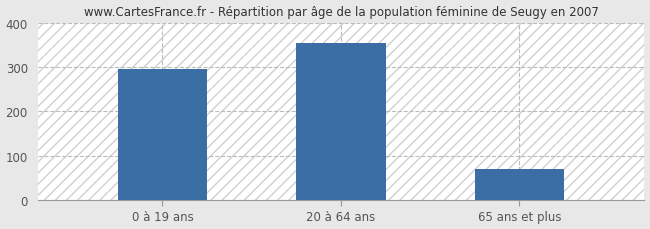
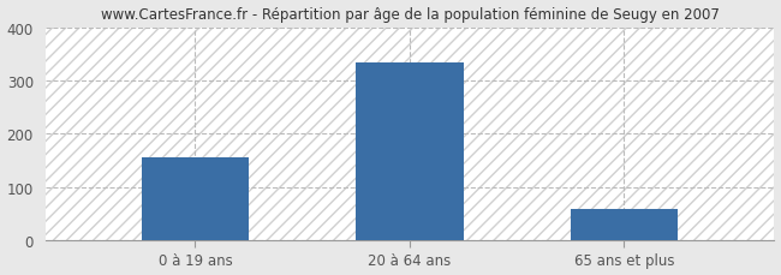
0 à 19 ans: 295 -> 157
20 à 64 ans: 355 -> 334
65 ans et plus: 70 -> 58
